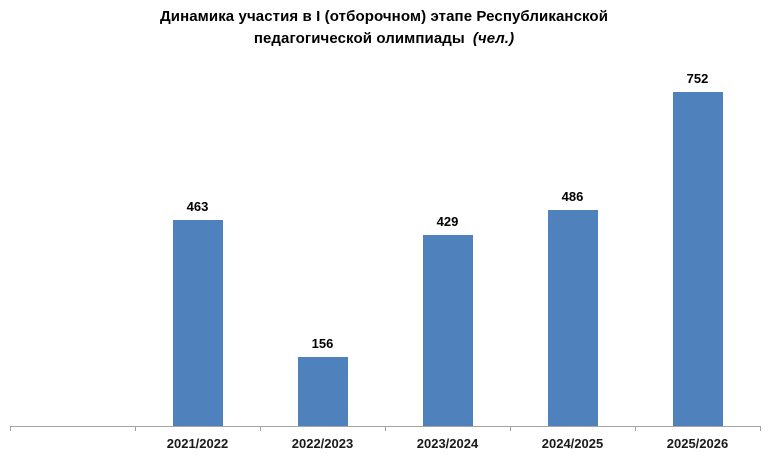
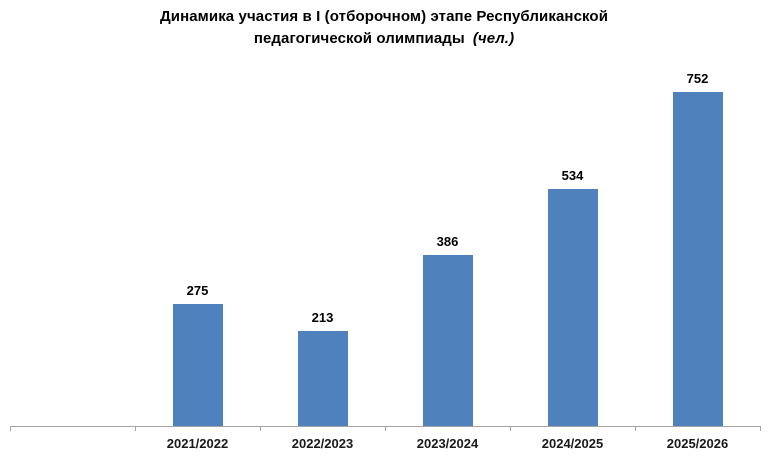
2021/2022: 463 -> 275
2022/2023: 156 -> 213
2023/2024: 429 -> 386
2024/2025: 486 -> 534
